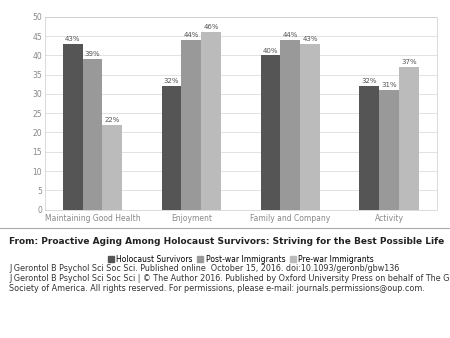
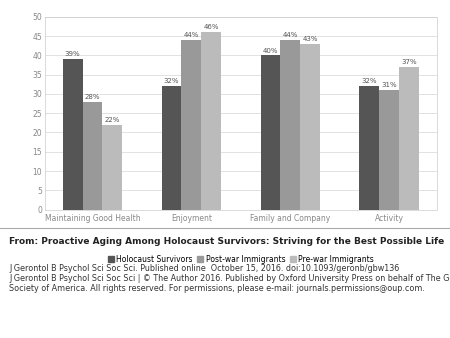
Holocaust Survivors/Maintaining Good Health: 43 -> 39
Post-war Immigrants/Maintaining Good Health: 39 -> 28
